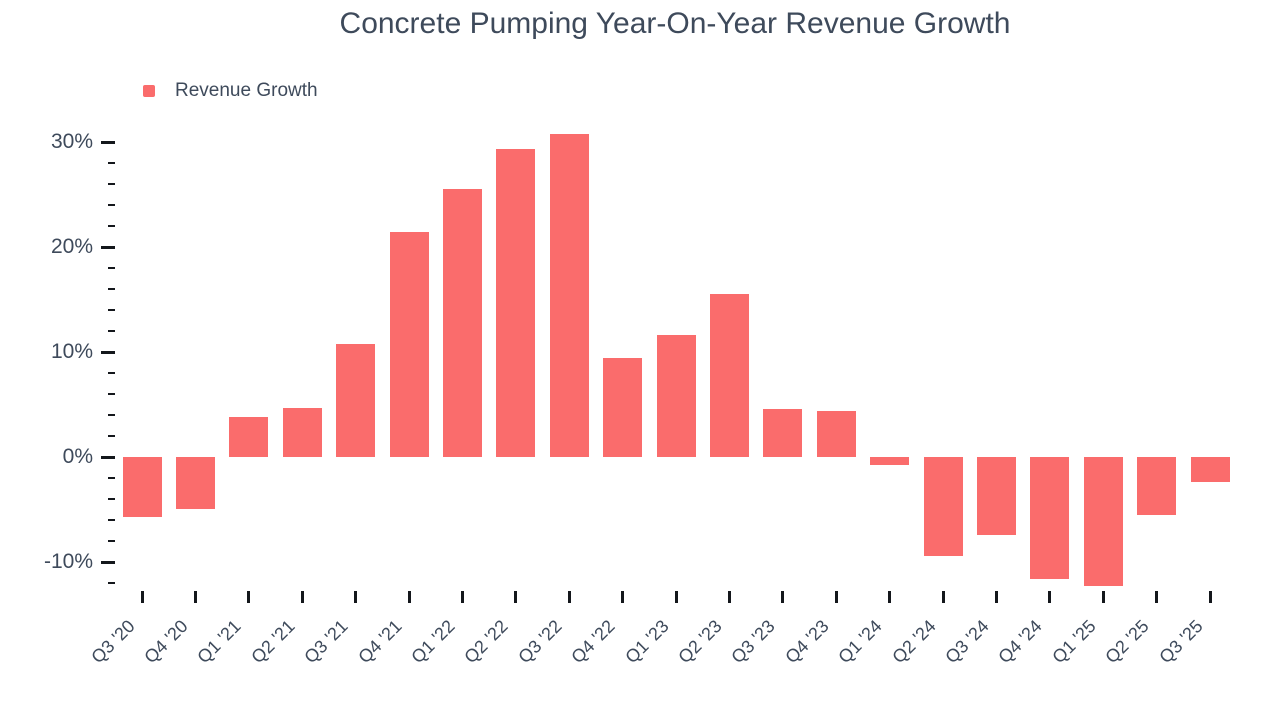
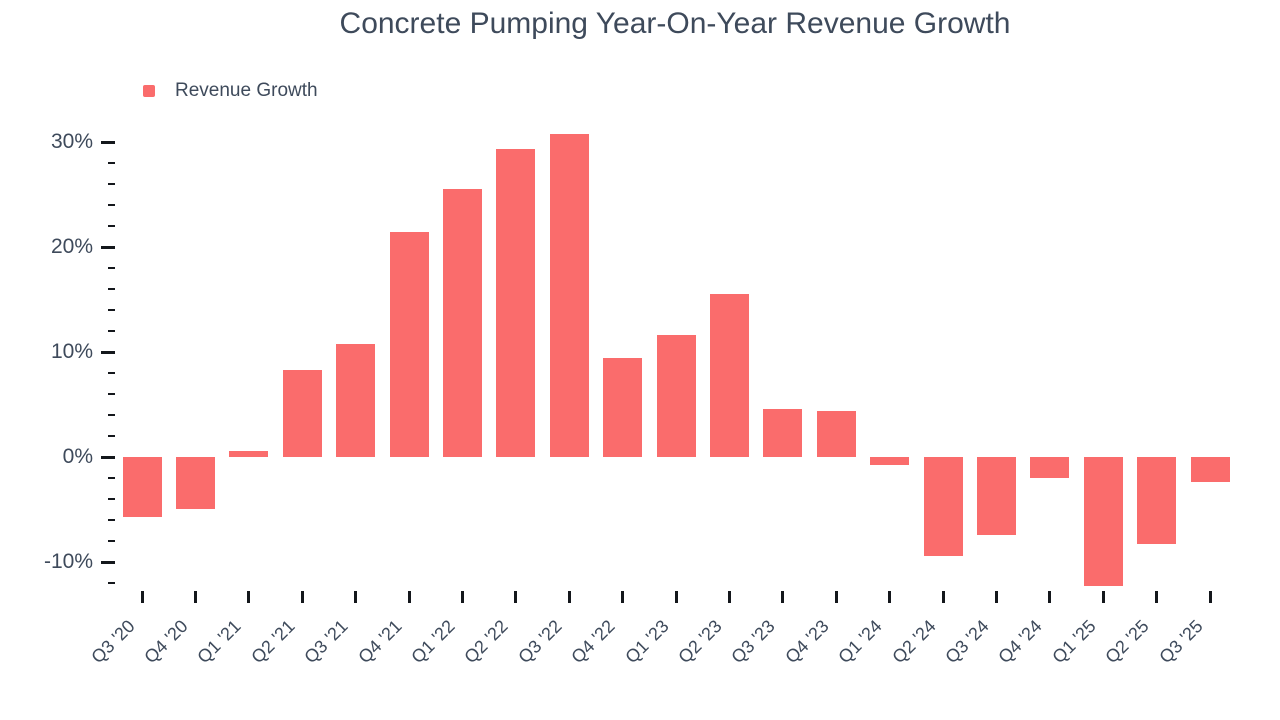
Q1 '21: 3.8% -> 0.6%
Q2 '21: 4.7% -> 8.3%
Q4 '24: -11.6% -> -2.0%
Q2 '25: -5.5% -> -8.3%
